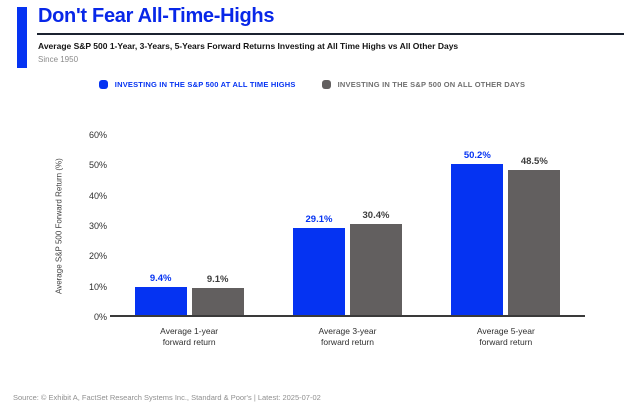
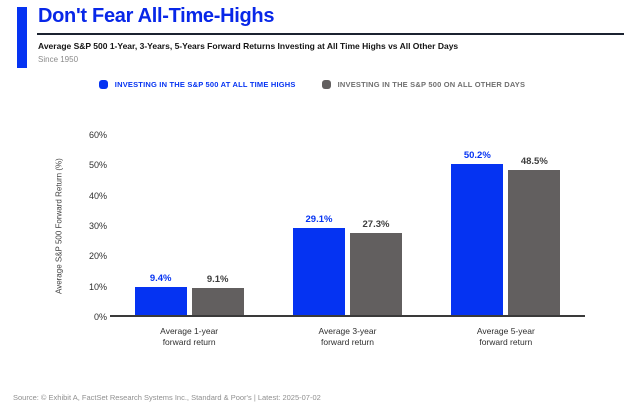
INVESTING IN THE S&P 500 ON ALL OTHER DAYS/Average 3-year forward return: 30.4% -> 27.3%
